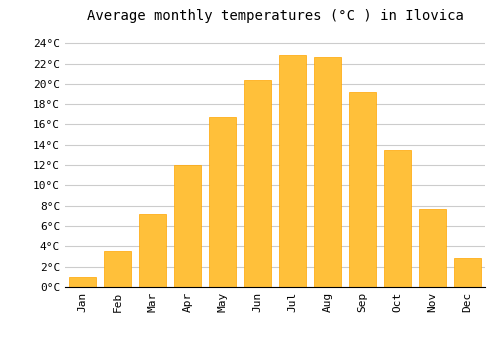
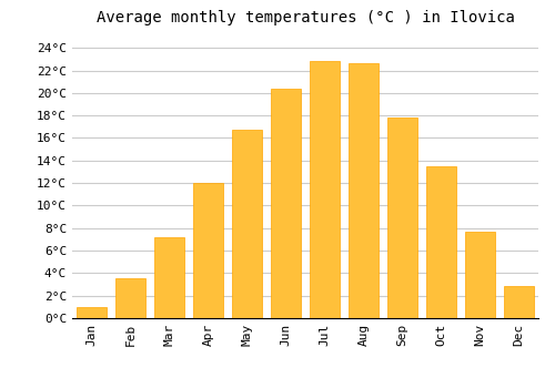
Sep: 19.2°C -> 17.8°C
